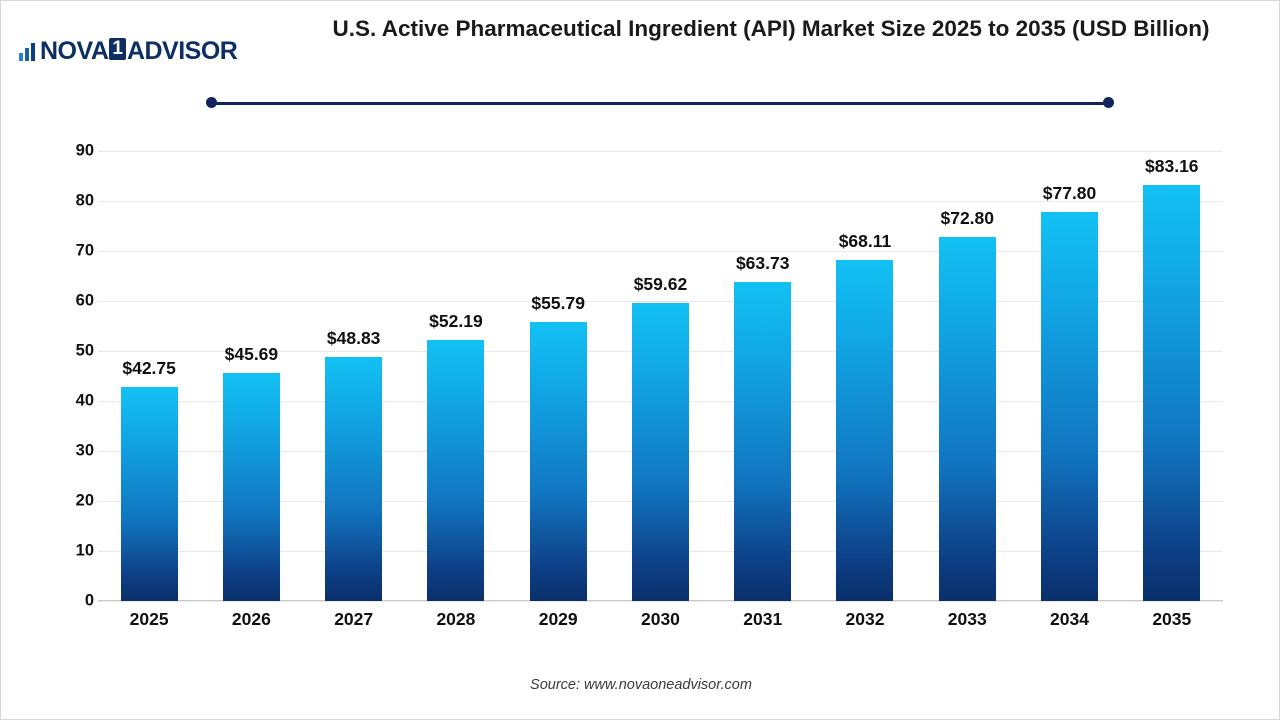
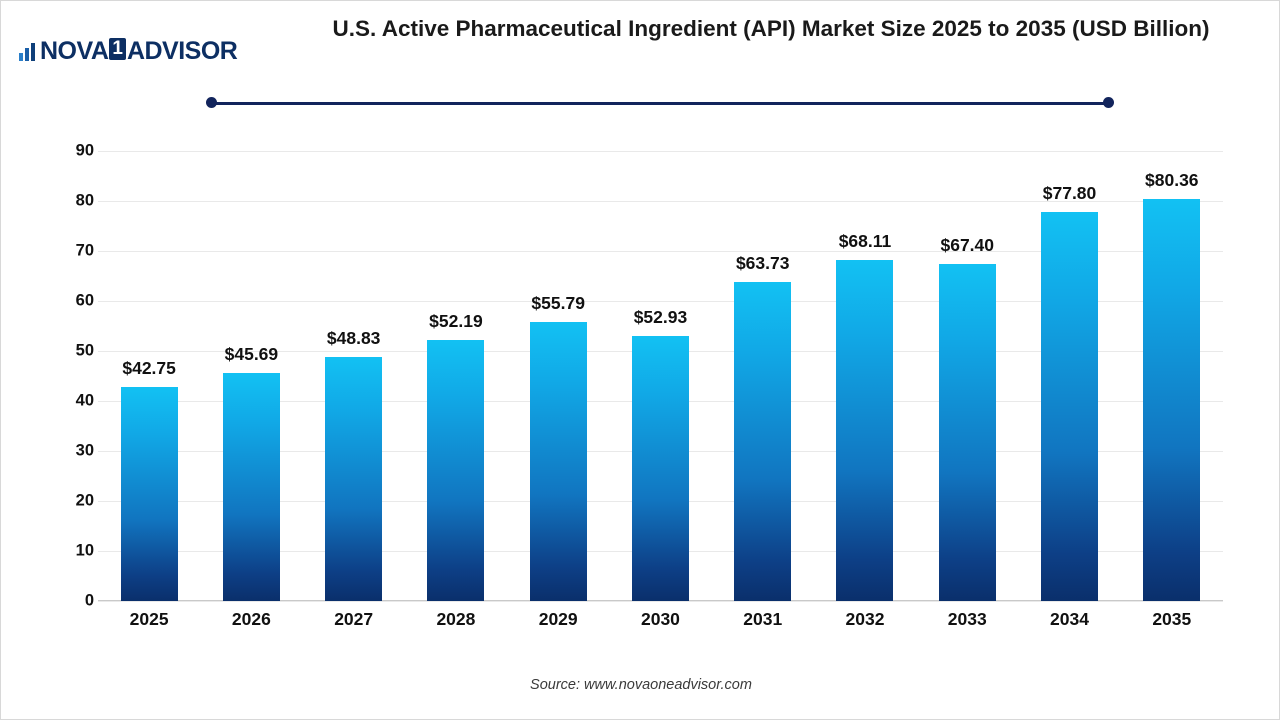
2030: $59.62 -> $52.93
2033: $72.80 -> $67.40
2035: $83.16 -> $80.36
